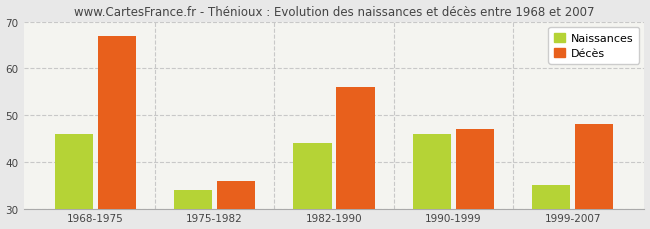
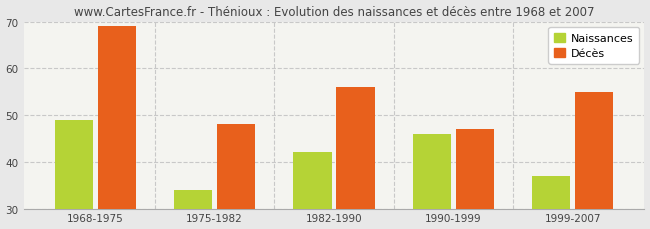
Naissances/1968-1975: 46 -> 49
Décès/1968-1975: 67 -> 69
Décès/1975-1982: 36 -> 48
Naissances/1982-1990: 44 -> 42
Naissances/1999-2007: 35 -> 37
Décès/1999-2007: 48 -> 55
